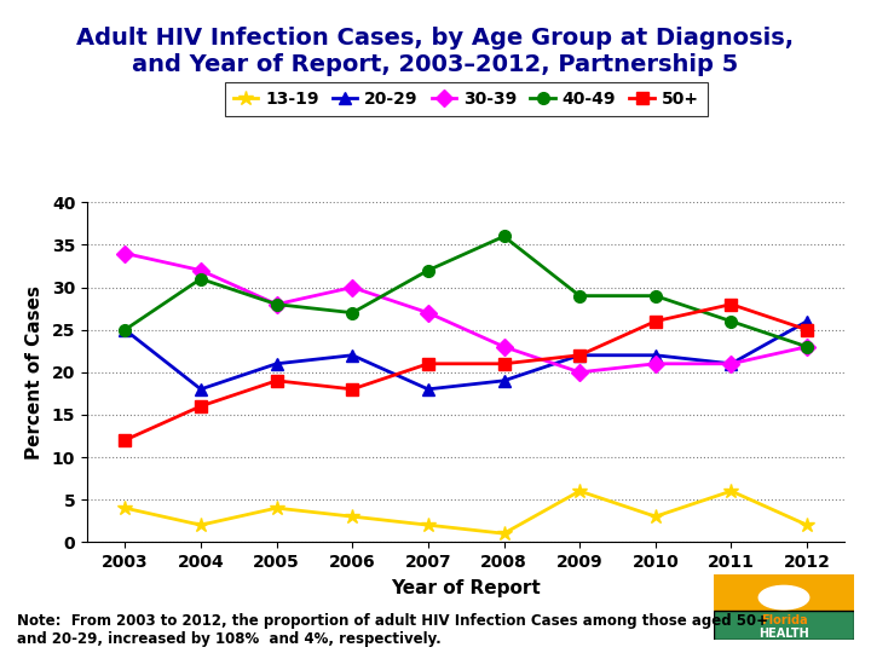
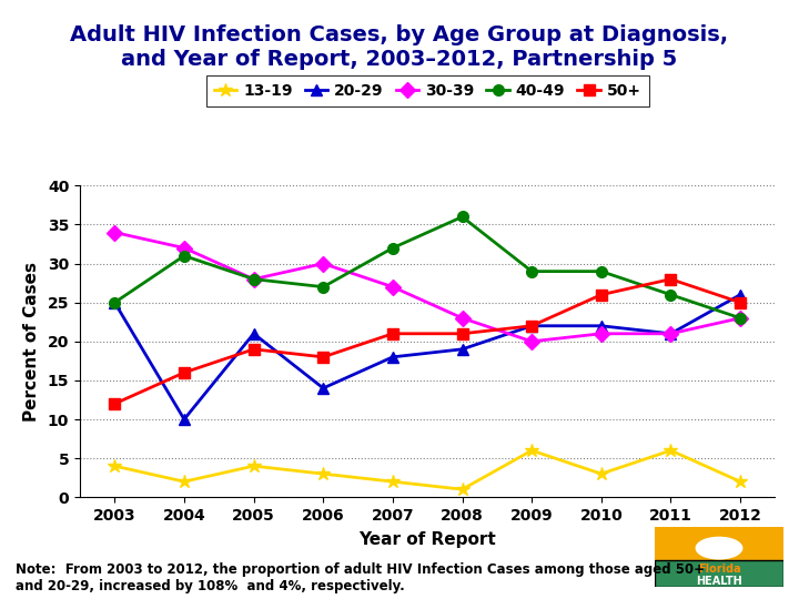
20-29/2004: 18 -> 10
20-29/2006: 22 -> 14
